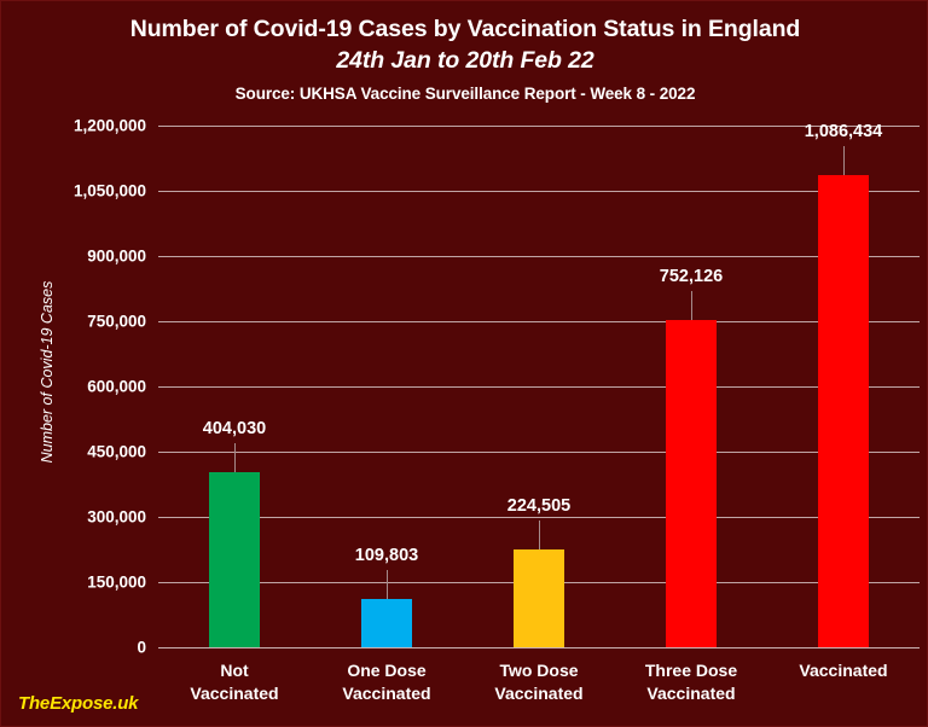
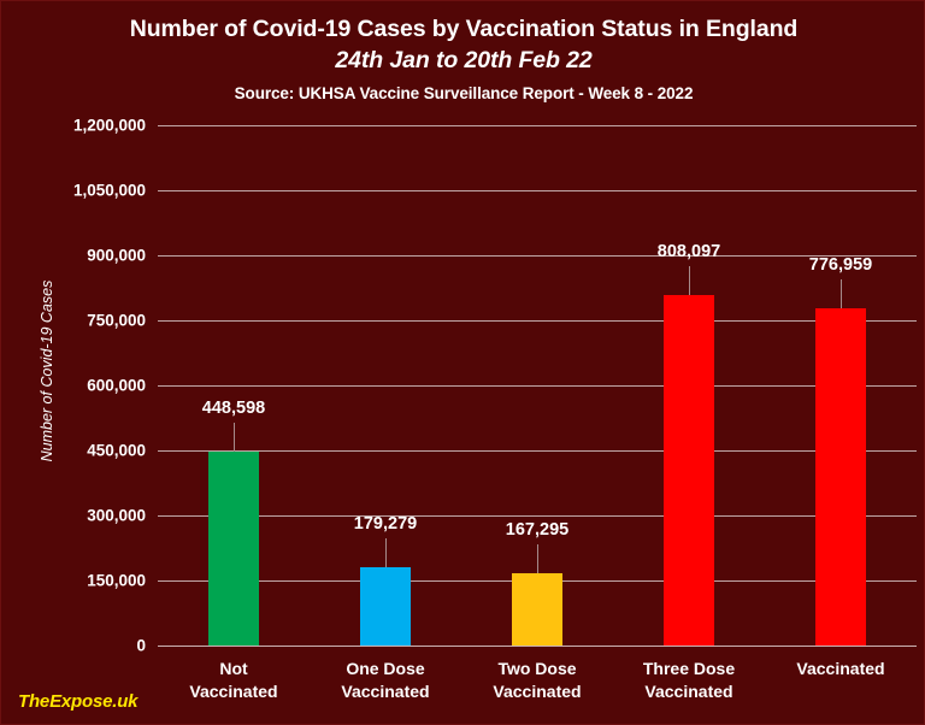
Not Vaccinated: 404,030 -> 448,598
One Dose Vaccinated: 109,803 -> 179,279
Two Dose Vaccinated: 224,505 -> 167,295
Three Dose Vaccinated: 752,126 -> 808,097
Vaccinated: 1,086,434 -> 776,959
